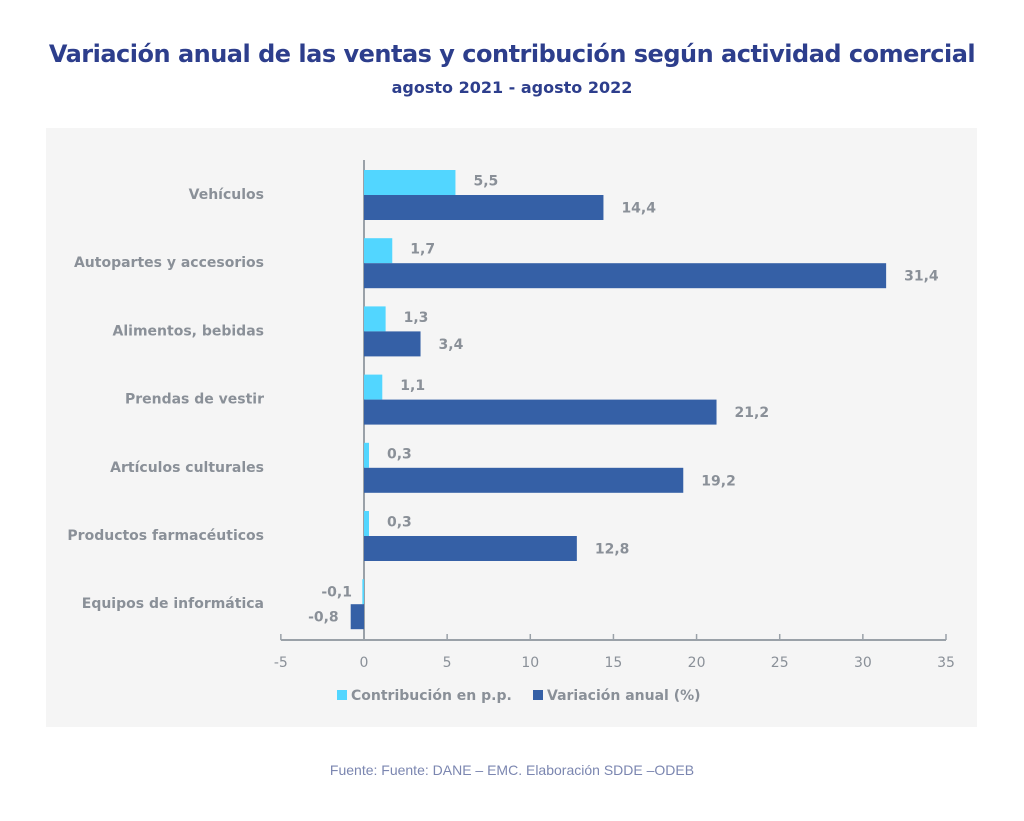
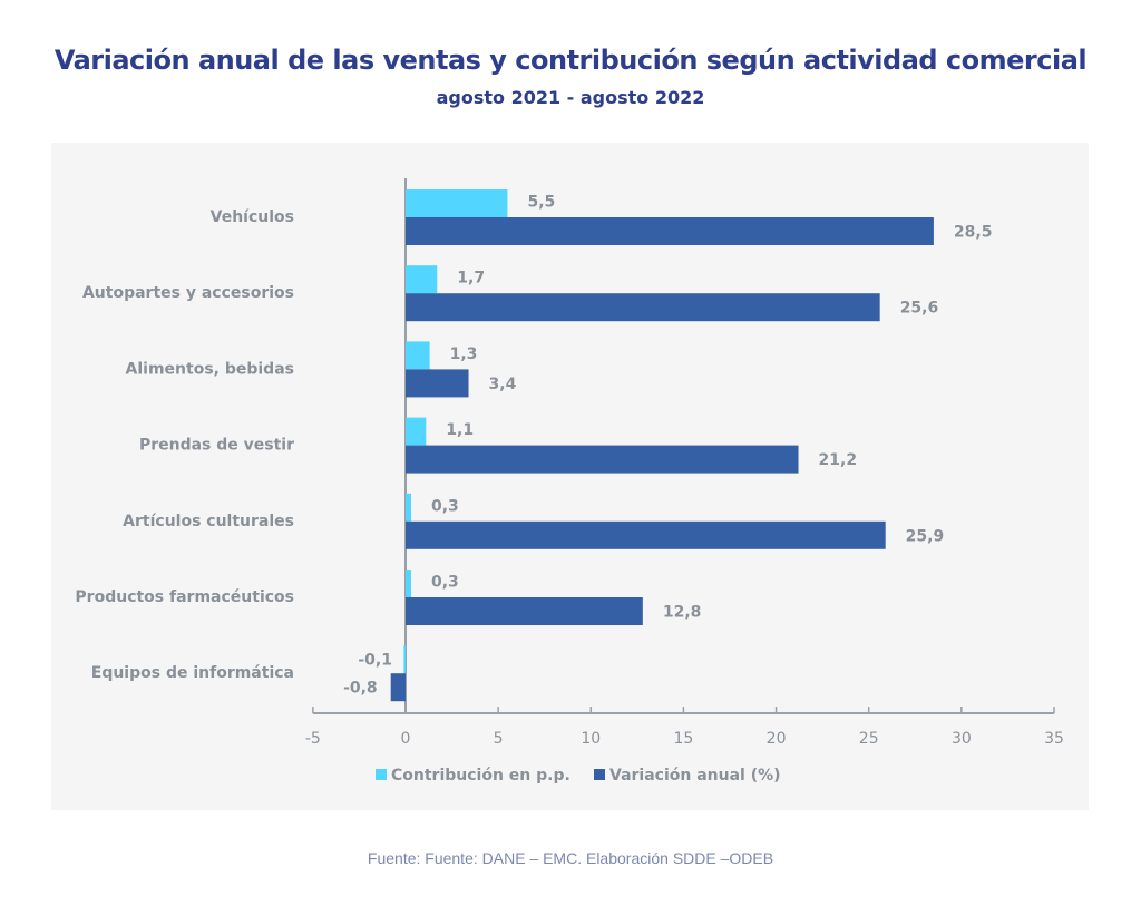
Variación anual (%)/Vehículos: 14,4 -> 28,5
Variación anual (%)/Autopartes y accesorios: 31,4 -> 25,6
Variación anual (%)/Artículos culturales: 19,2 -> 25,9
